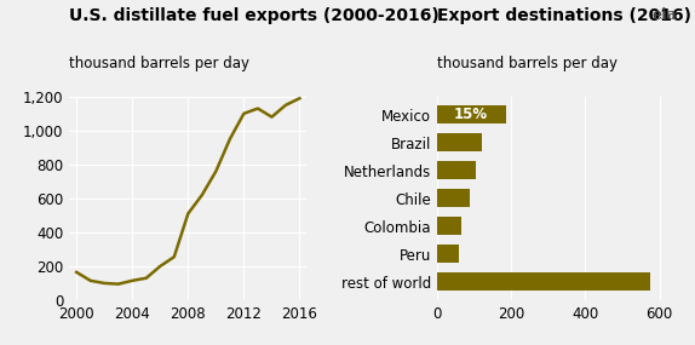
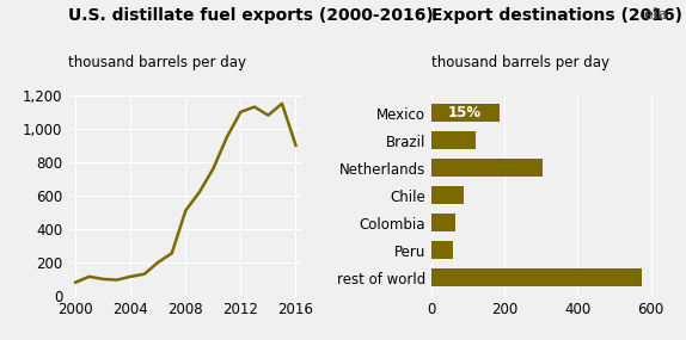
2000: 160 -> 80
2016: 1,190 -> 900
Netherlands: 105 -> 305
